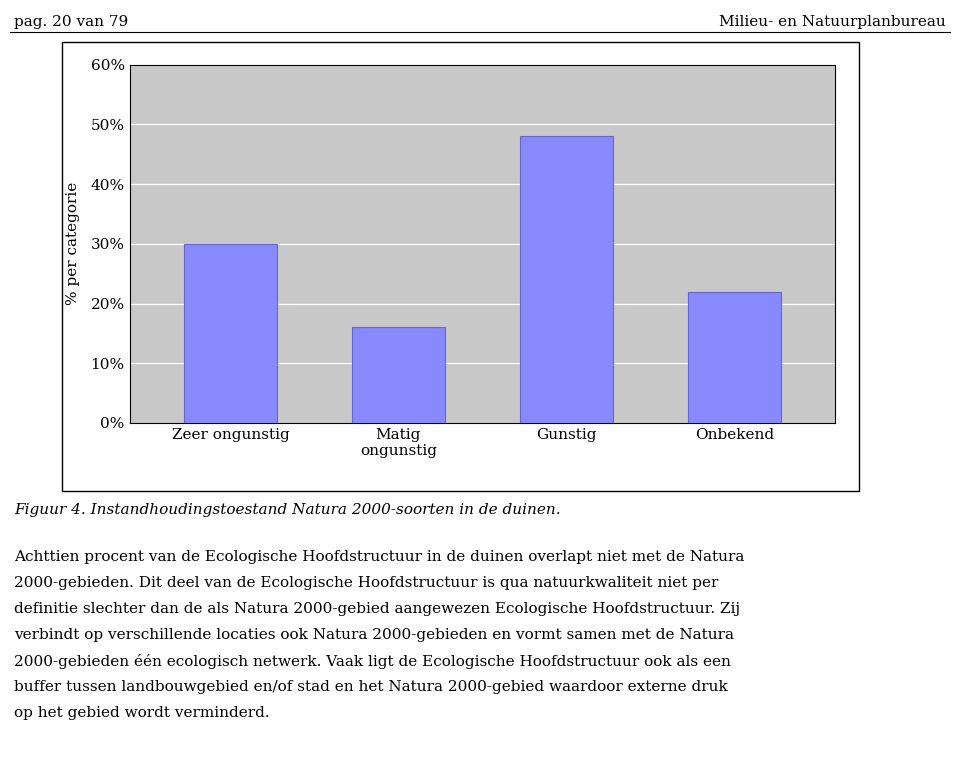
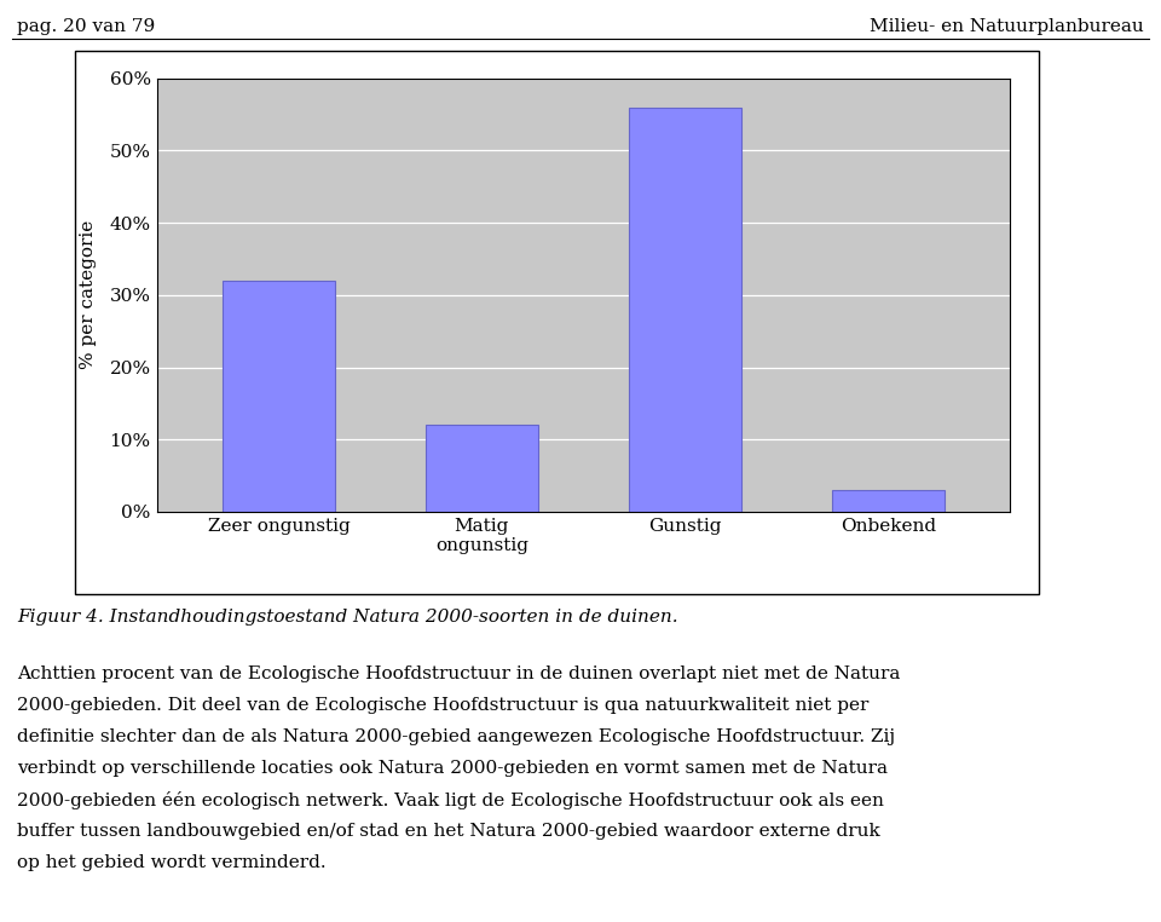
Zeer ongunstig: 30% -> 32%
Matig ongunstig: 16% -> 12%
Gunstig: 48% -> 56%
Onbekend: 22% -> 3%
